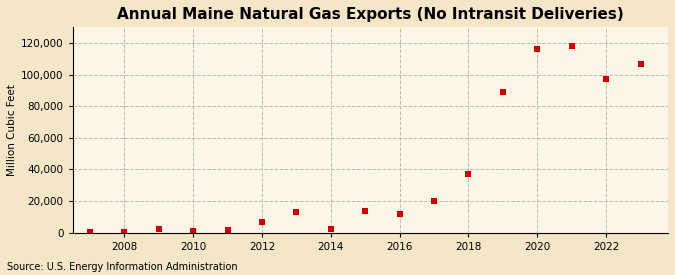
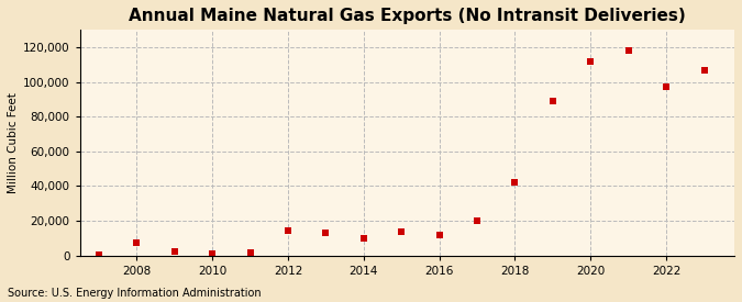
2008: 0 -> 7,000
2012: 6,000 -> 14,000
2014: 2,000 -> 10,000
2018: 37,000 -> 42,000
2020: 116,000 -> 112,000
